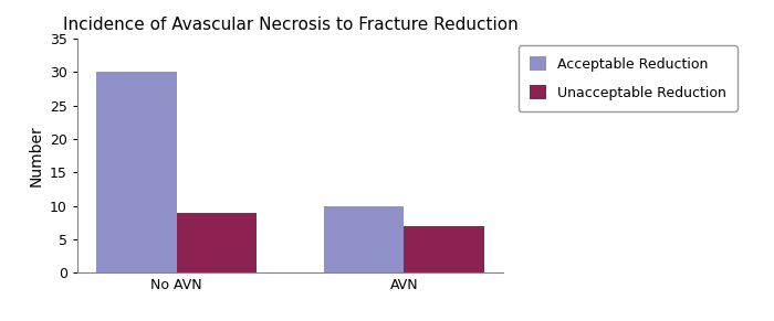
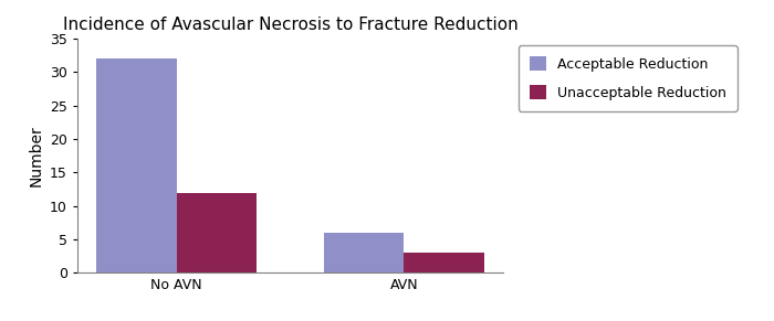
Acceptable Reduction/No AVN: 30 -> 32
Unacceptable Reduction/No AVN: 9 -> 12
Acceptable Reduction/AVN: 10 -> 6
Unacceptable Reduction/AVN: 7 -> 3
